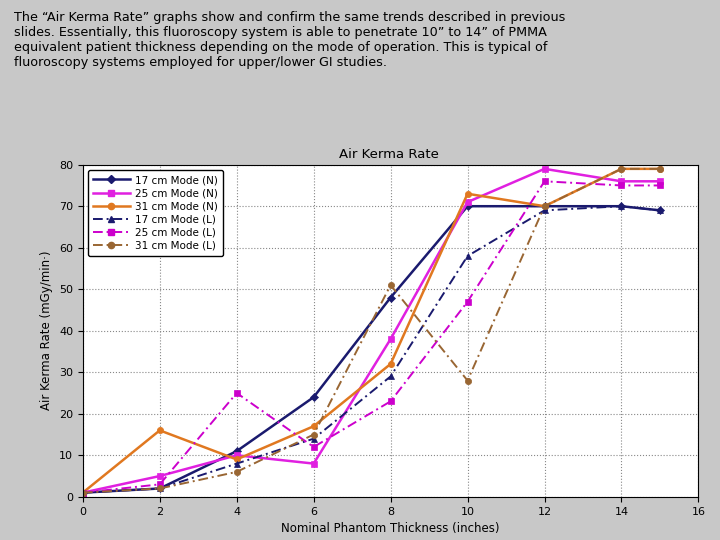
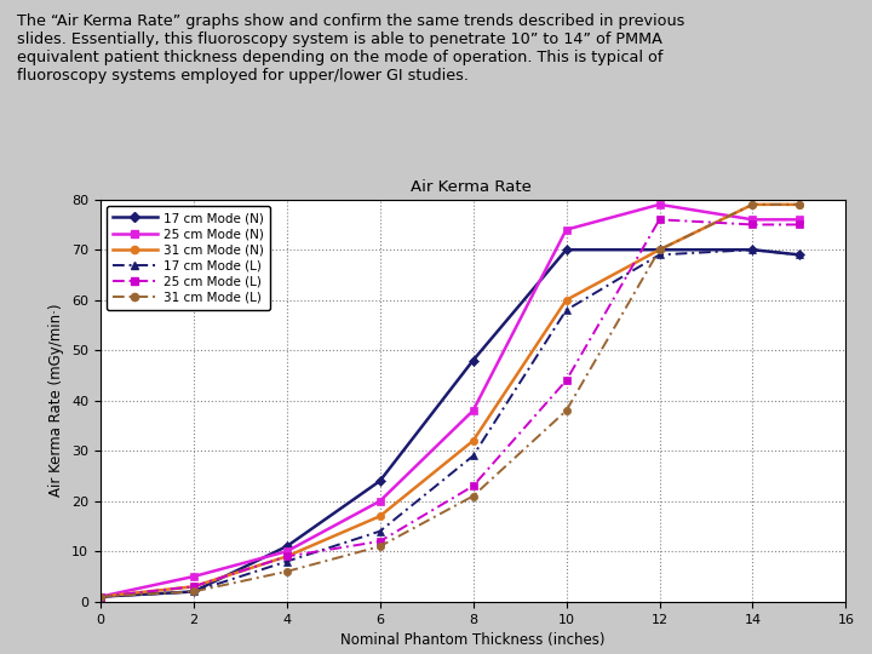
31 cm Mode (N)/2: 16 -> 3
25 cm Mode (L)/4: 25 -> 9
25 cm Mode (N)/6: 8 -> 20
31 cm Mode (L)/6: 15 -> 11
31 cm Mode (L)/8: 51 -> 21
25 cm Mode (N)/10: 71 -> 74
31 cm Mode (N)/10: 73 -> 60
25 cm Mode (L)/10: 47 -> 44
31 cm Mode (L)/10: 28 -> 38
